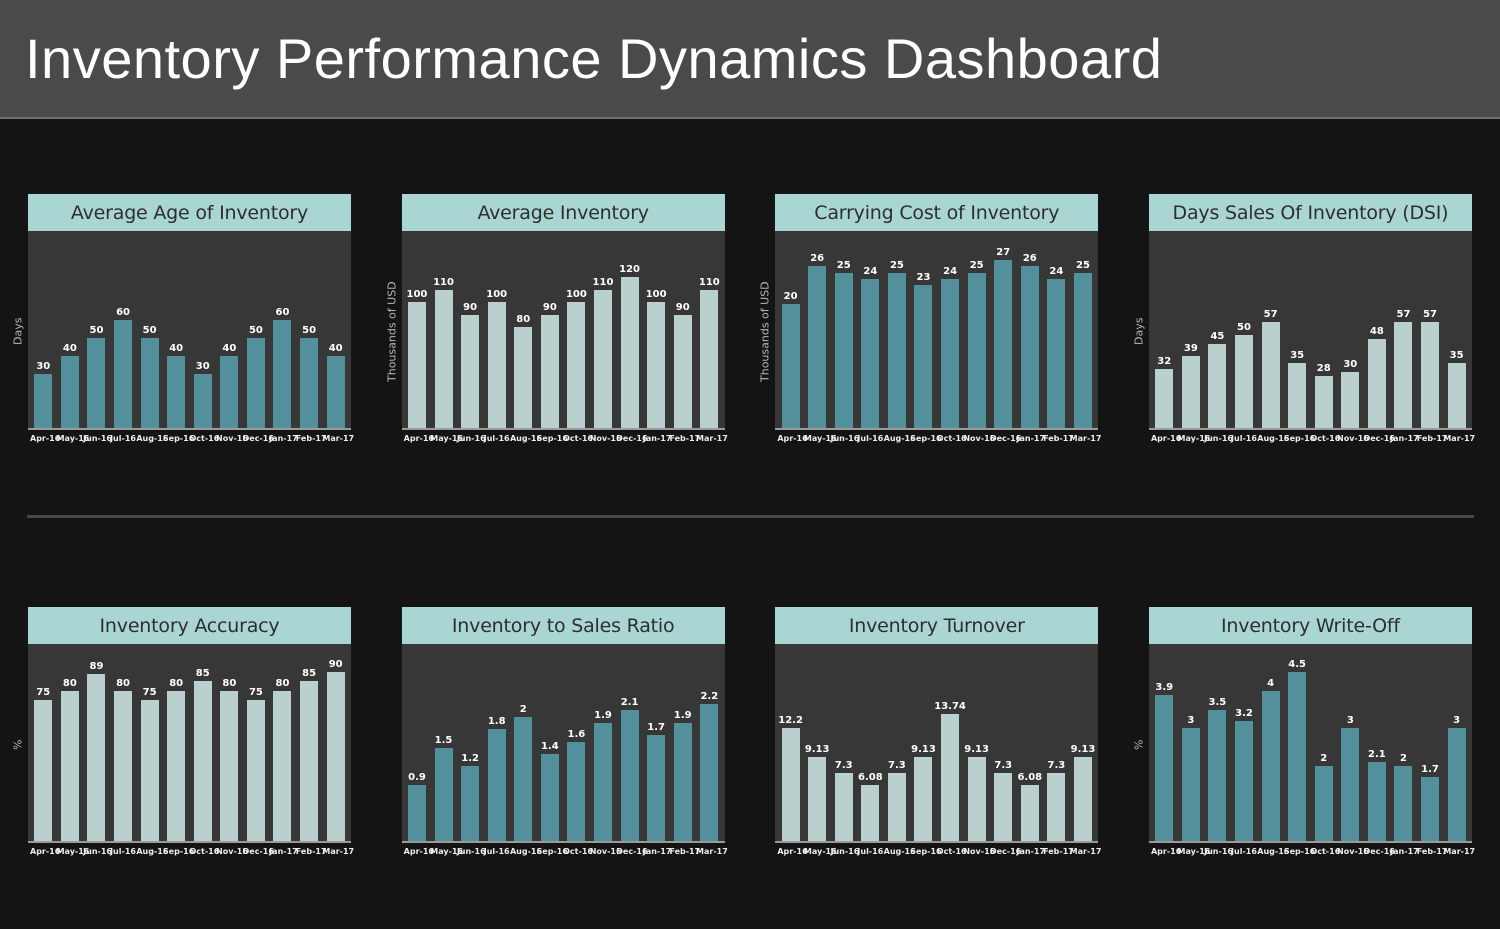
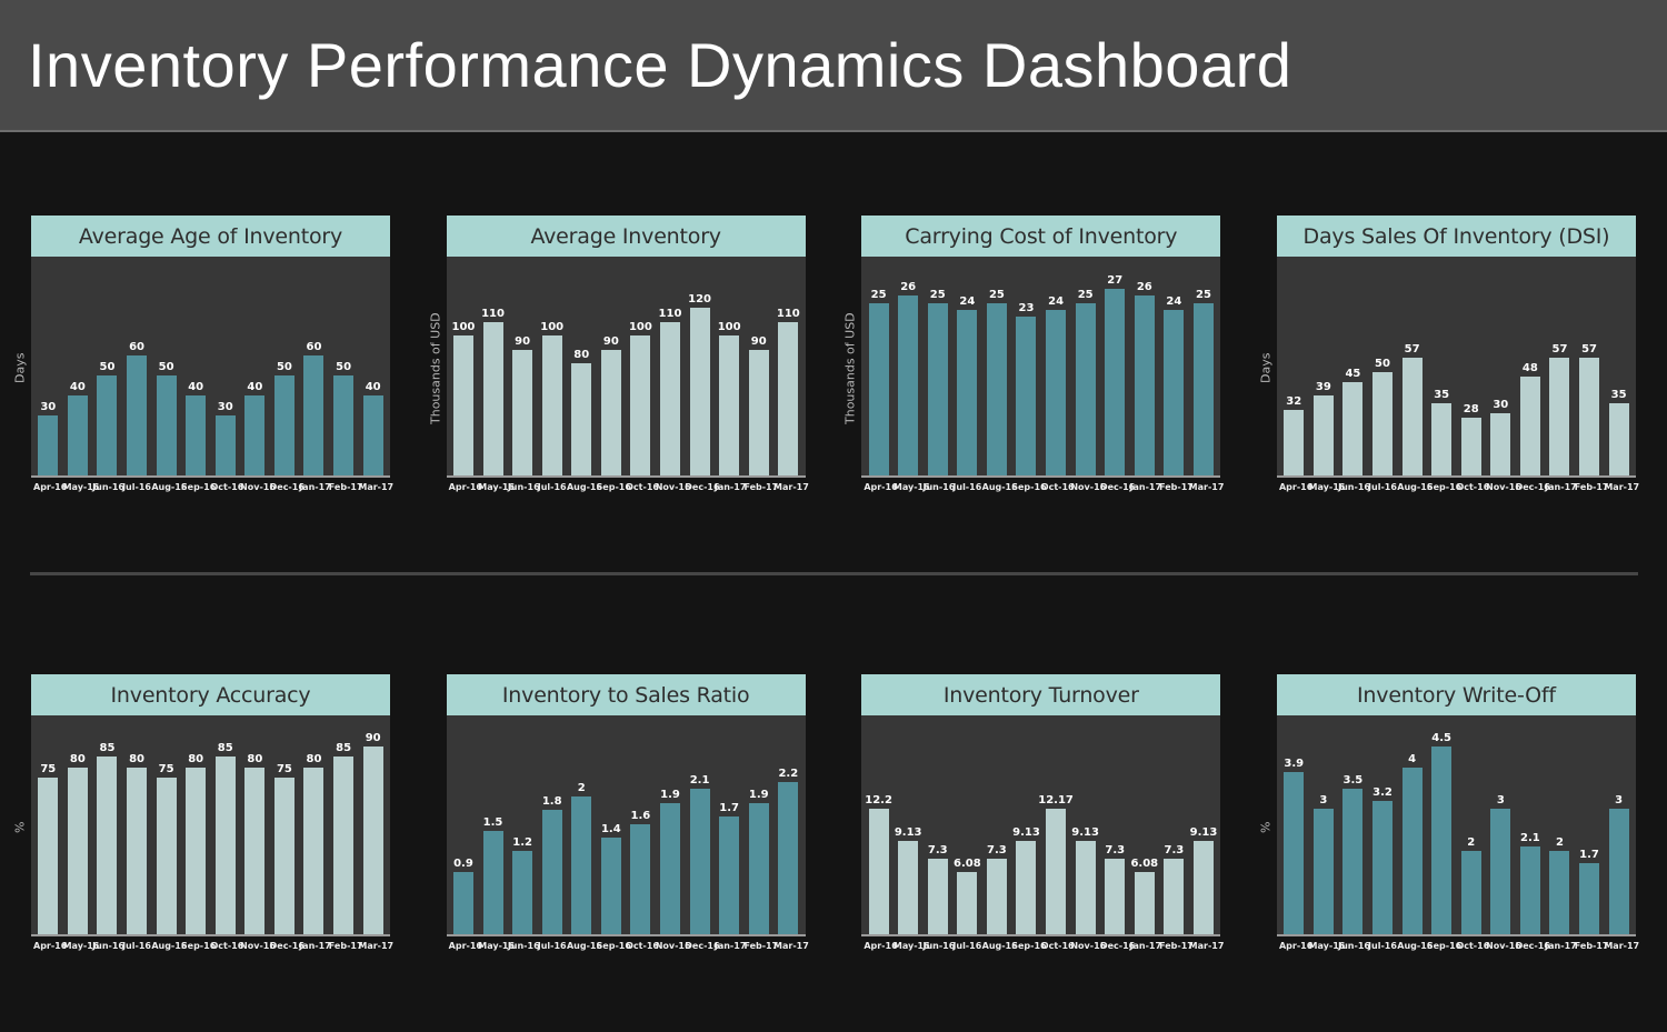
Carrying Cost of Inventory/Apr-16: 20 -> 25
Inventory Accuracy/Jun-16: 89 -> 85
Inventory Turnover/Oct-16: 13.74 -> 12.17
